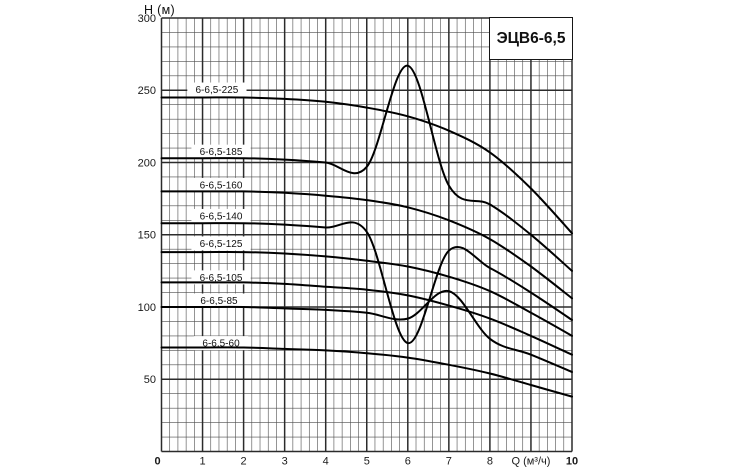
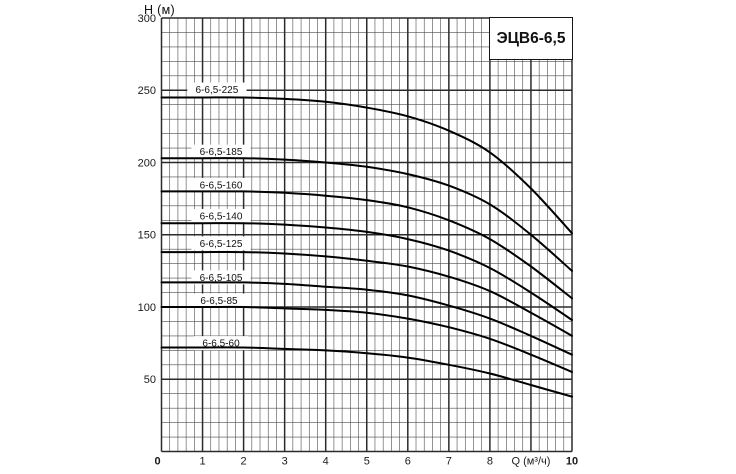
6-6,5-185/6: 267 -> 192
6-6,5-140/6: 75 -> 147
6-6,5-85/7: 111 -> 86
